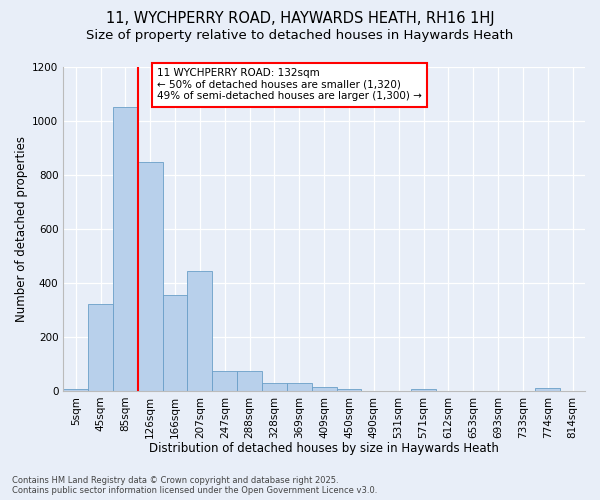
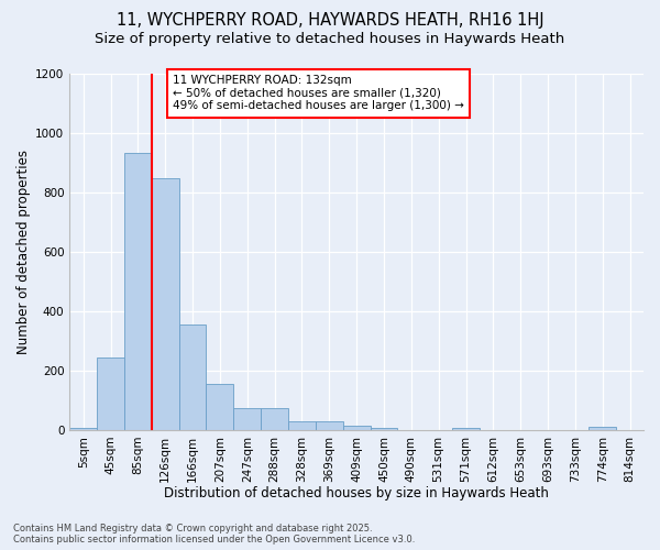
45sqm: 320 -> 245
85sqm: 1050 -> 930
207sqm: 445 -> 155
